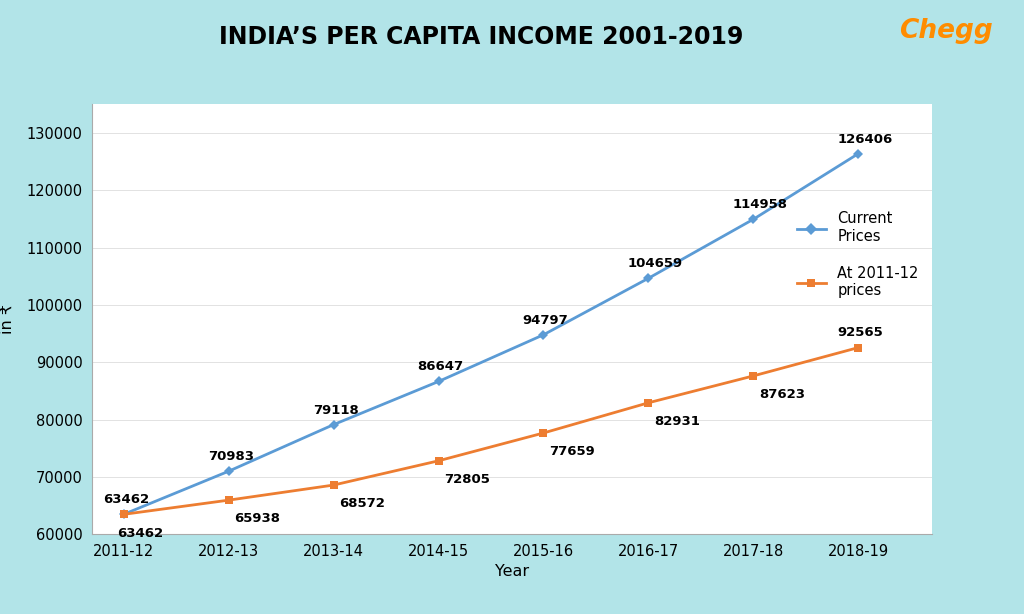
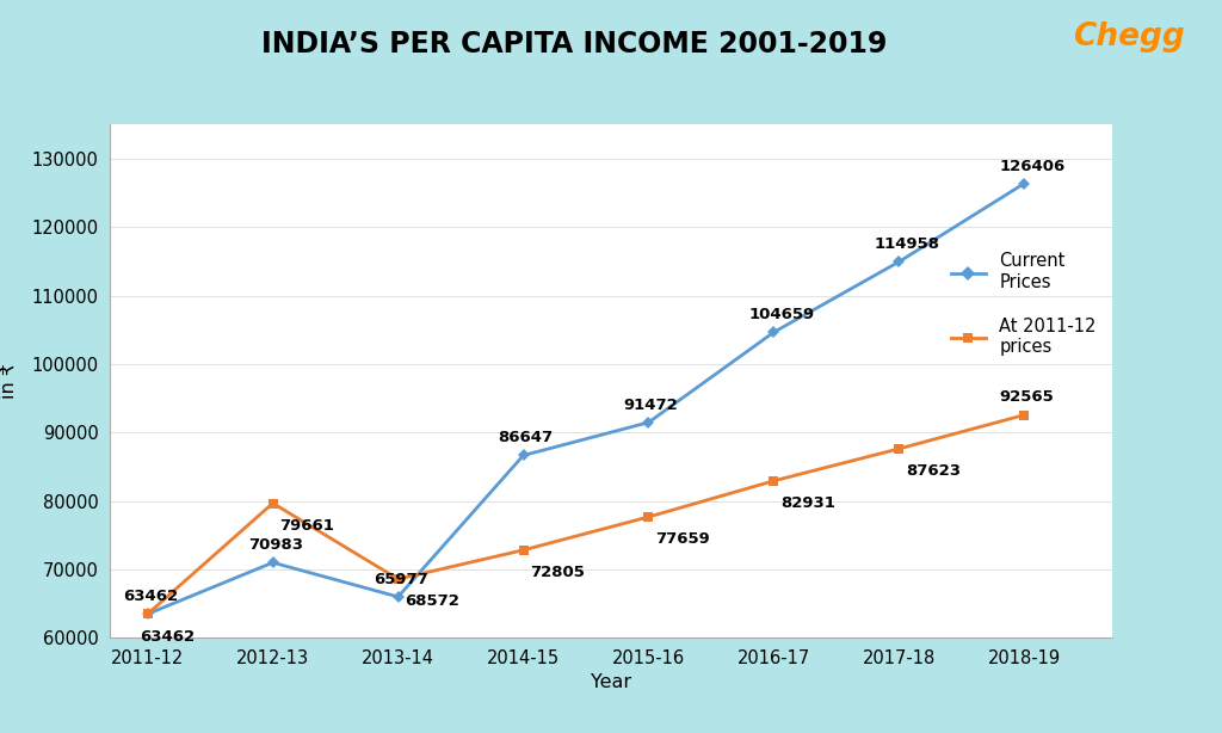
At 2011-12 prices/2012-13: 65938 -> 79661
Current Prices/2013-14: 79118 -> 65977
Current Prices/2015-16: 94797 -> 91472
